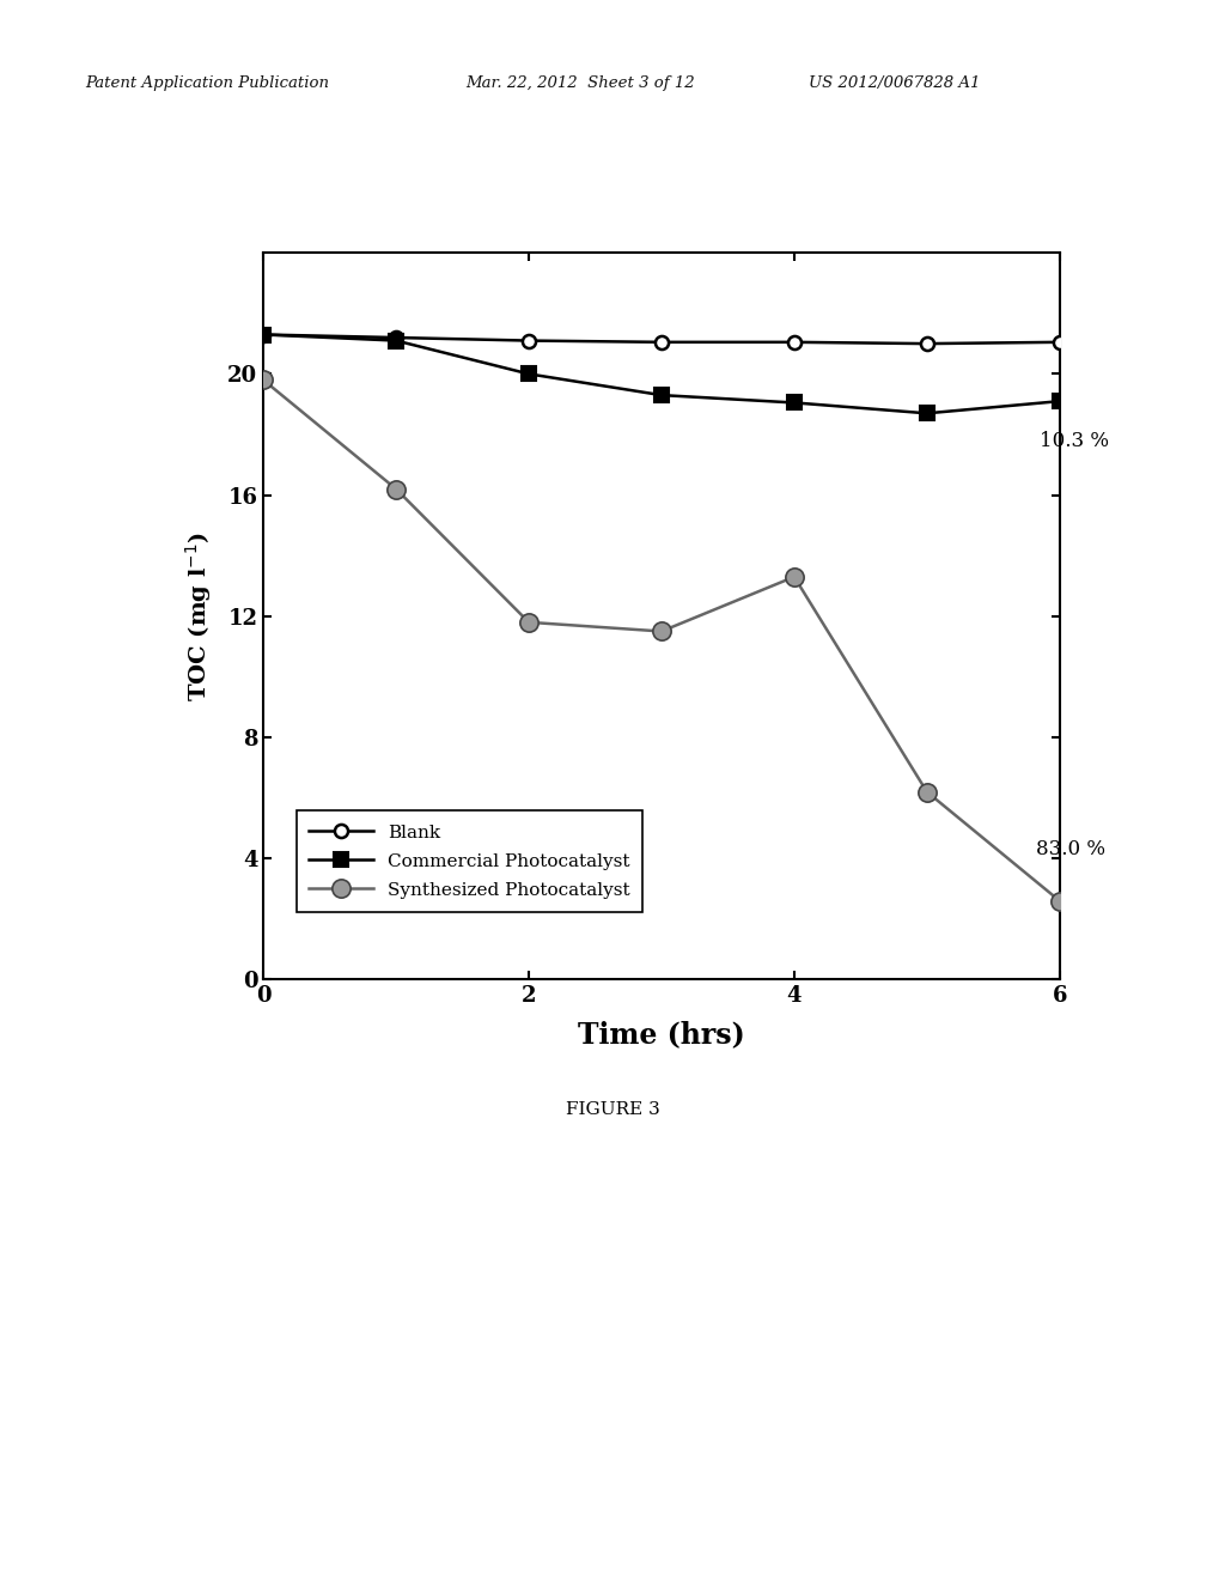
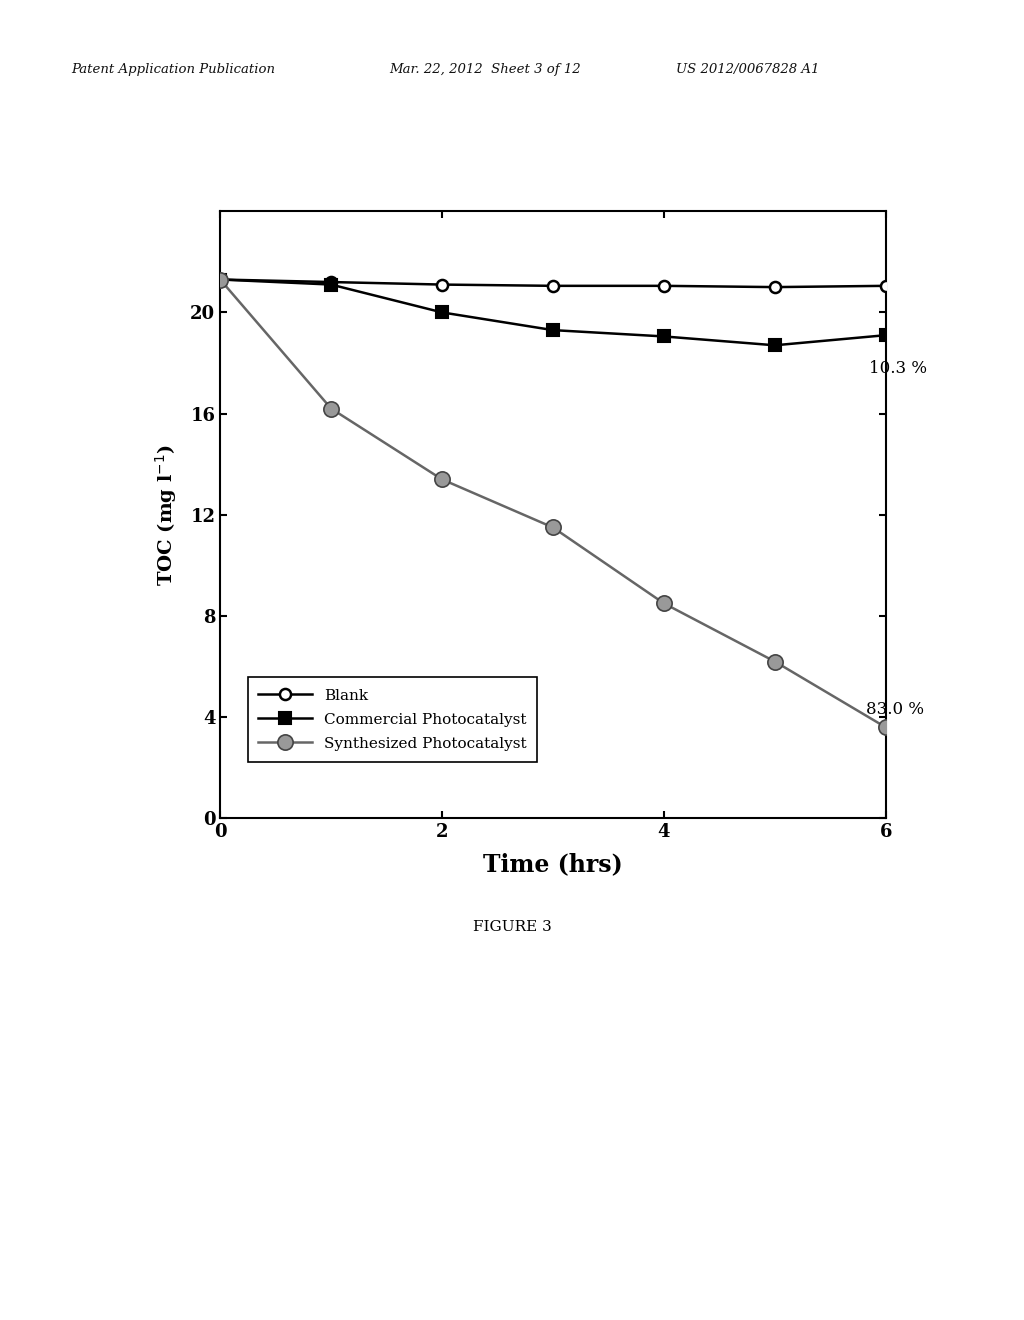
Synthesized Photocatalyst/0: 19.8 -> 21.3
Synthesized Photocatalyst/2: 11.8 -> 13.4
Synthesized Photocatalyst/4: 13.3 -> 8.5
Synthesized Photocatalyst/6: 2.6 -> 3.6
